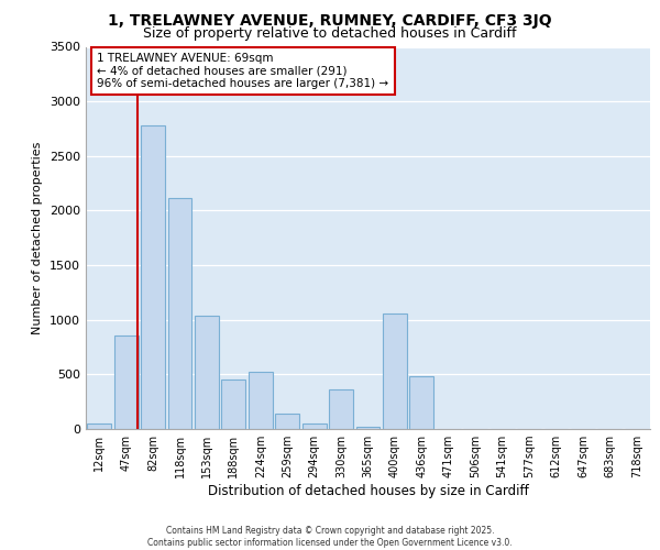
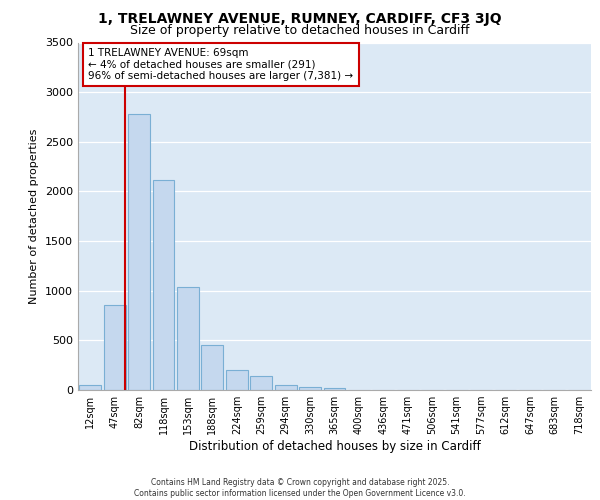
224sqm: 520 -> 200
330sqm: 360 -> 40
400sqm: 1060 -> 0
436sqm: 480 -> 0
